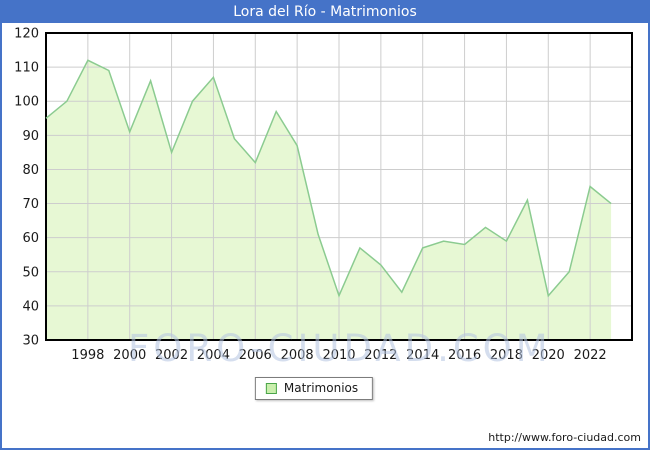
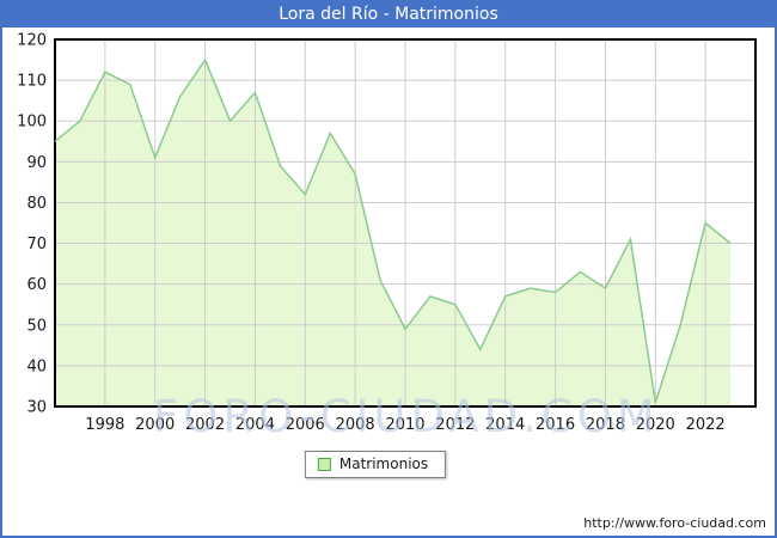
2002: 85 -> 115
2010: 43 -> 49
2012: 52 -> 55
2020: 43 -> 31
